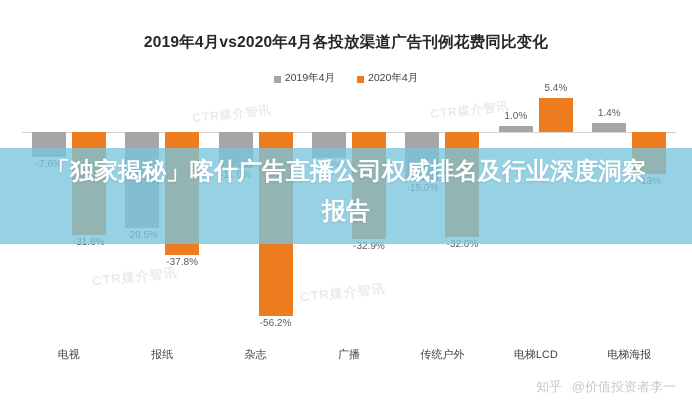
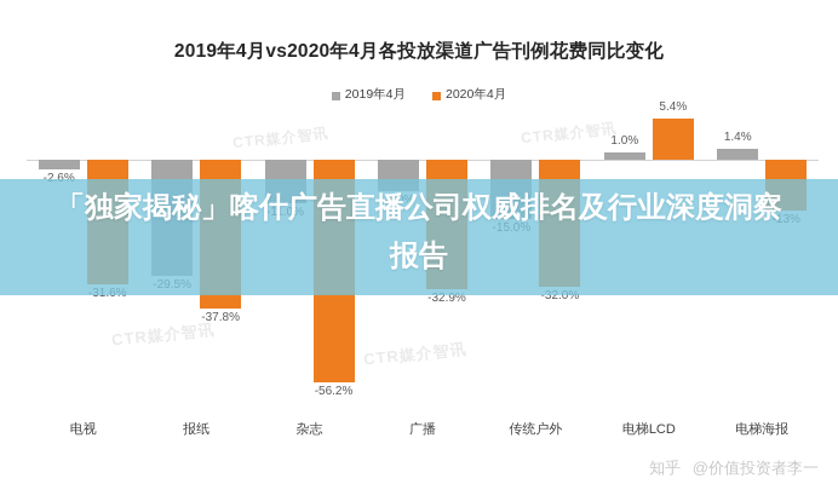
2019年4月/电视: -7.6% -> -2.6%
